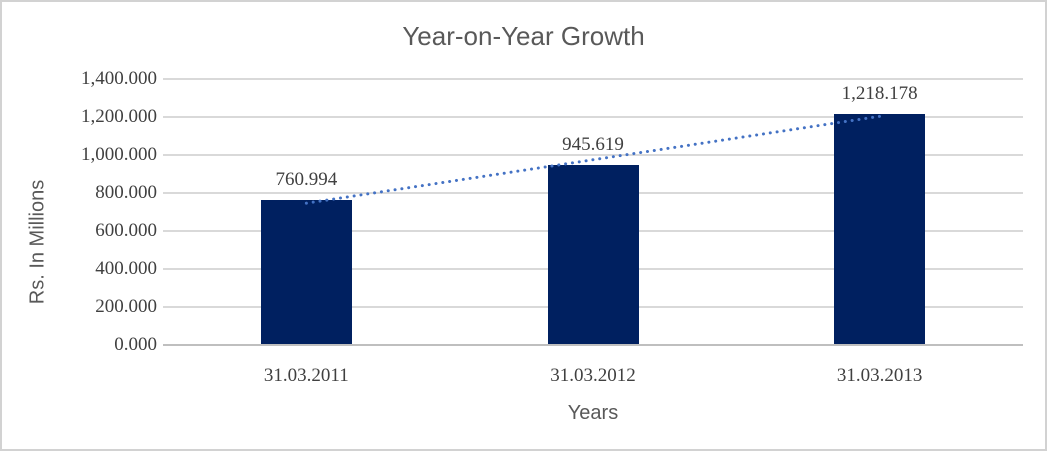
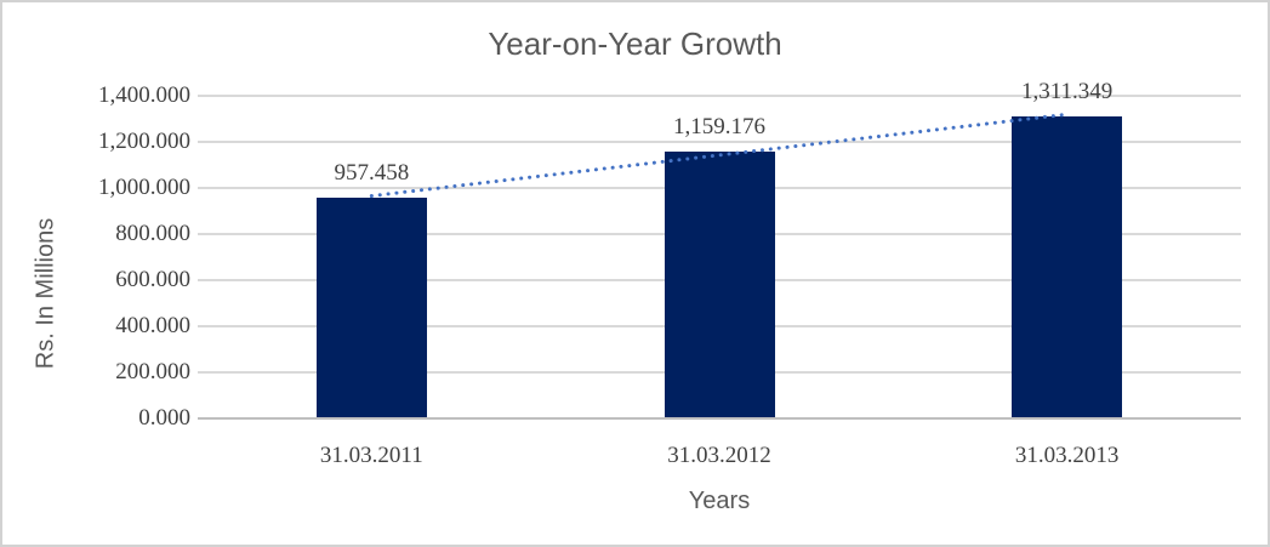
31.03.2011: 760.994 -> 957.458
31.03.2012: 945.619 -> 1,159.176
31.03.2013: 1,218.178 -> 1,311.349
